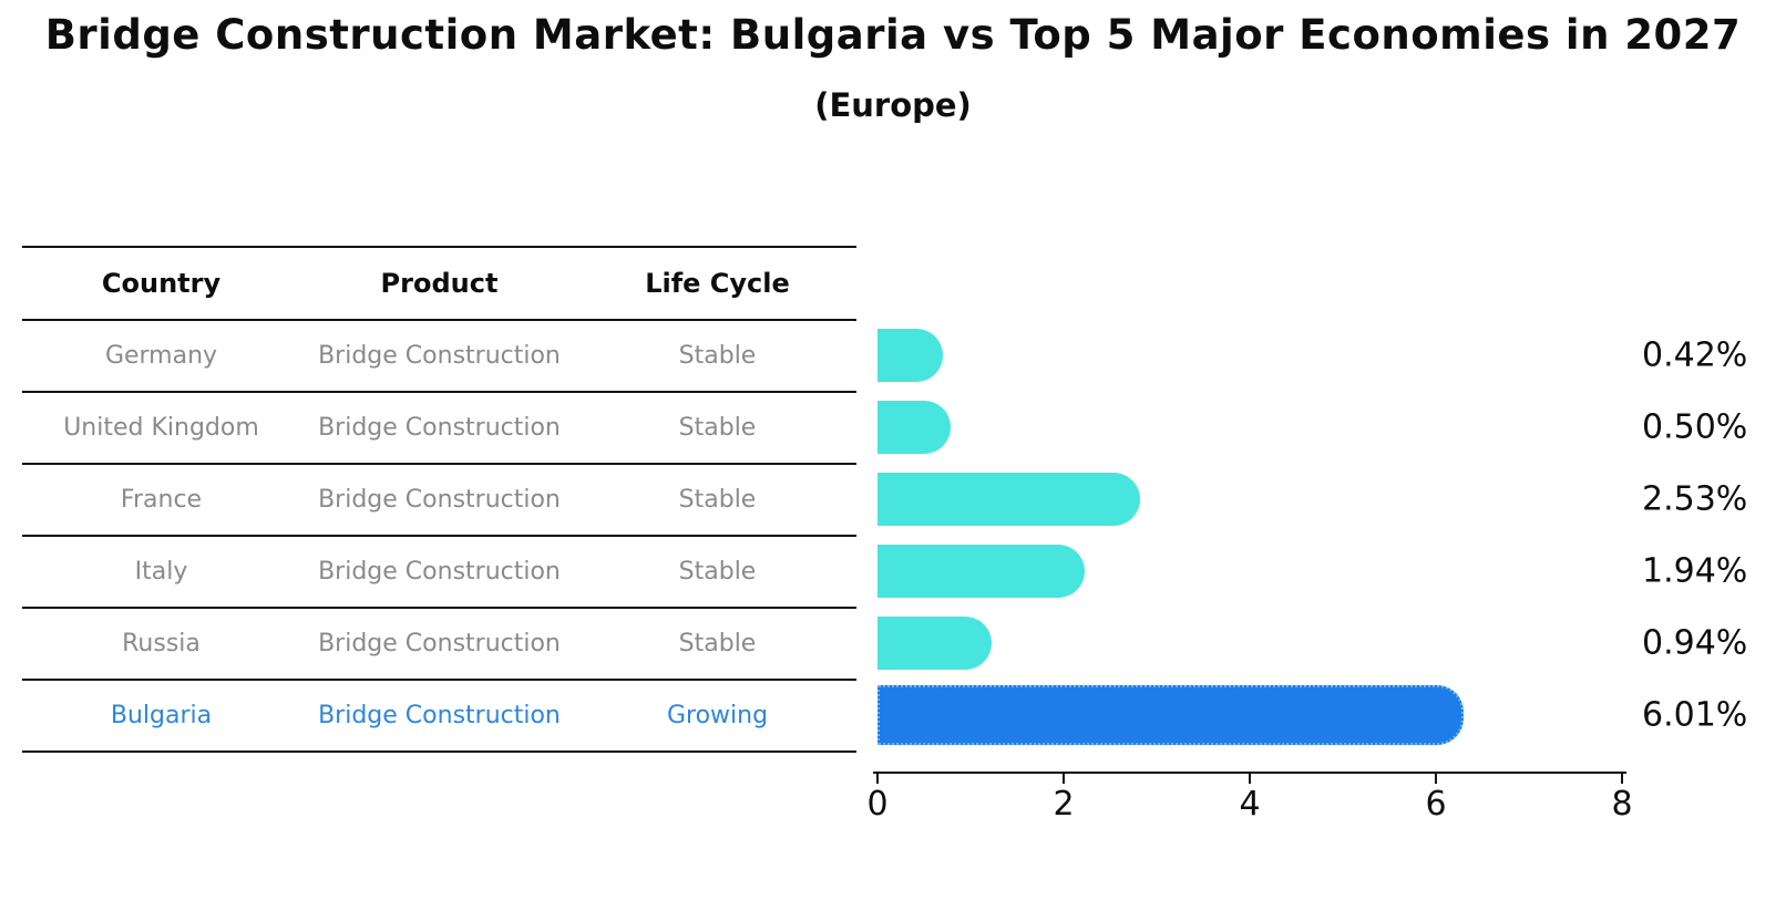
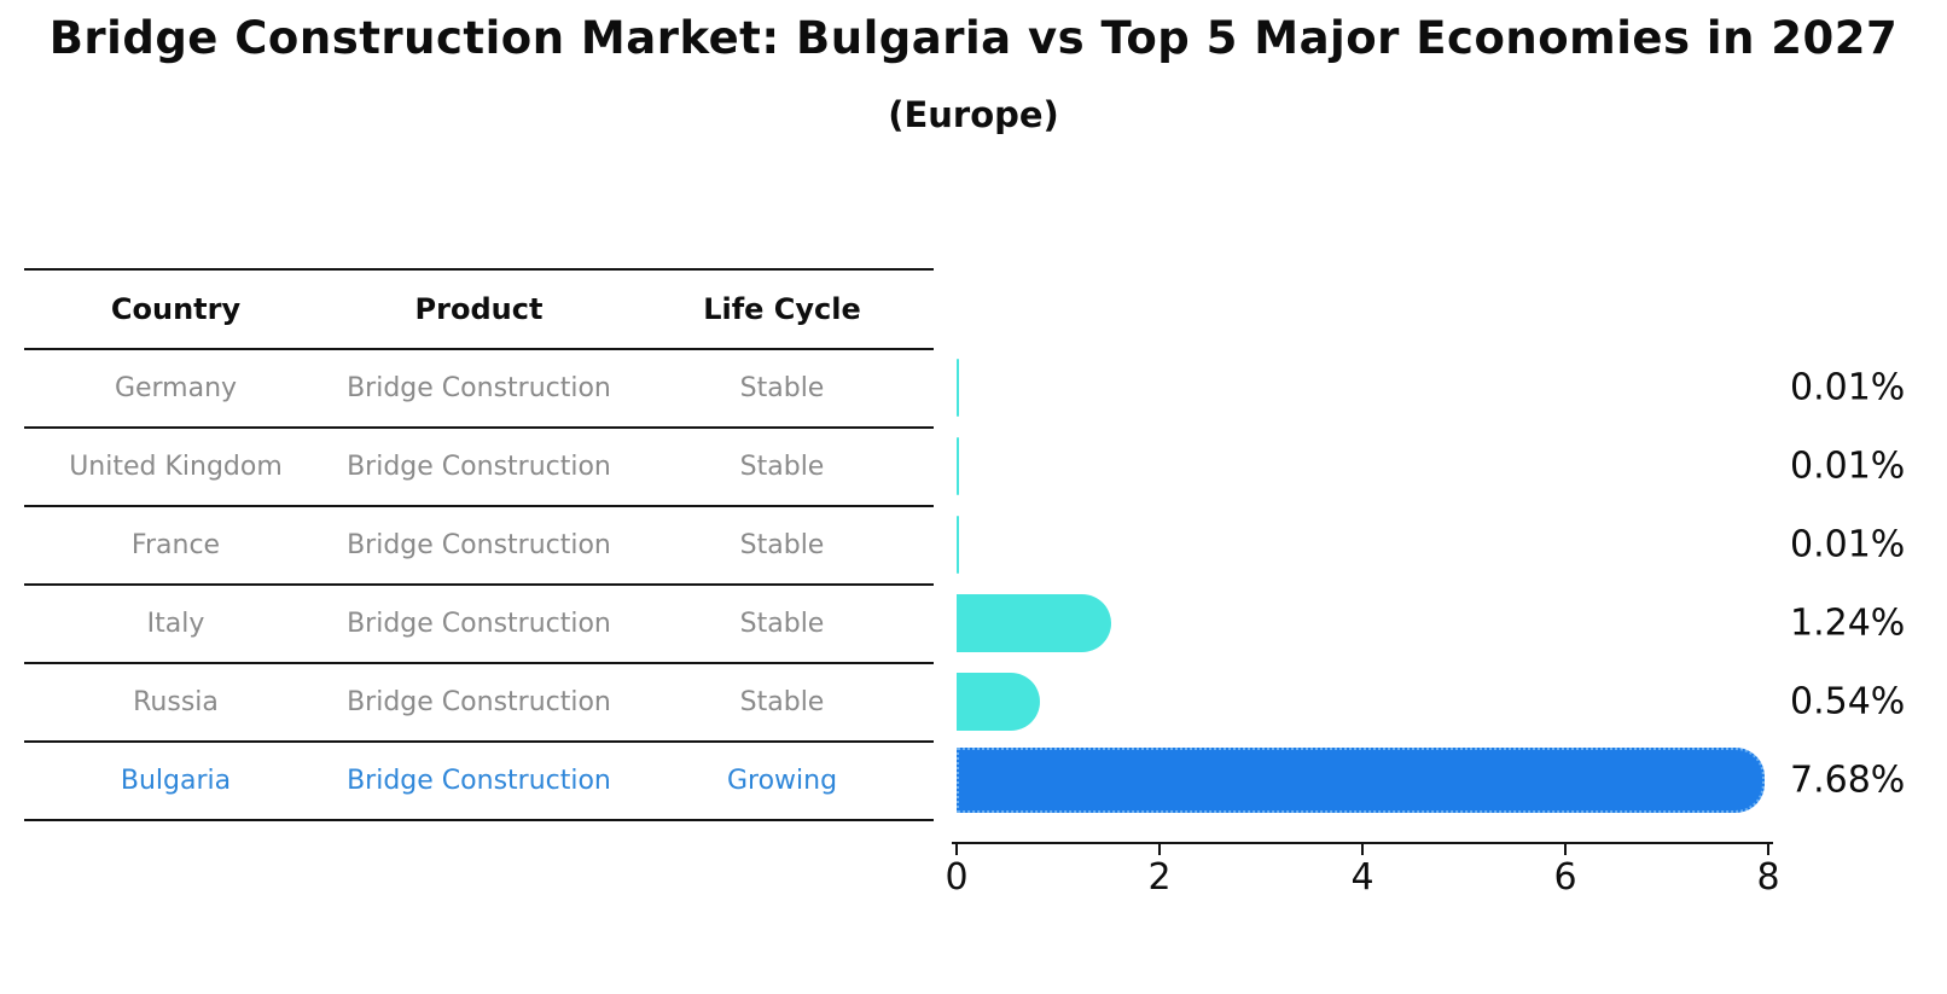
Germany: 0.42% -> 0.01%
United Kingdom: 0.50% -> 0.01%
France: 2.53% -> 0.01%
Italy: 1.94% -> 1.24%
Russia: 0.94% -> 0.54%
Bulgaria: 6.01% -> 7.68%
